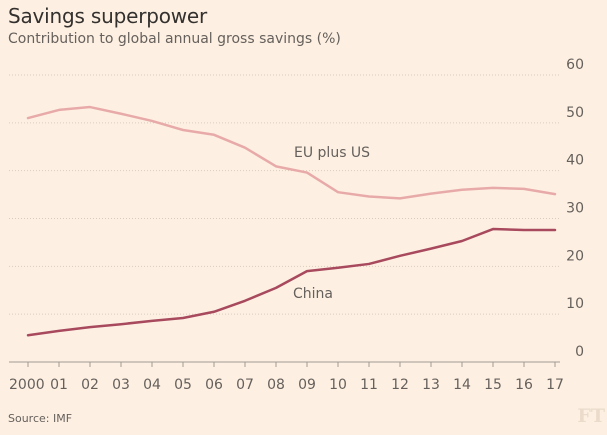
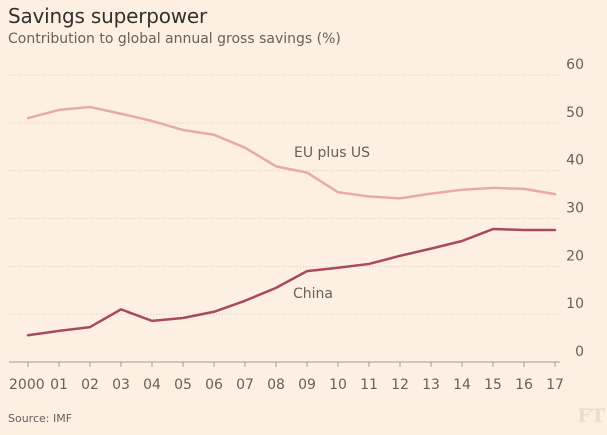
China/03: 8 -> 11
